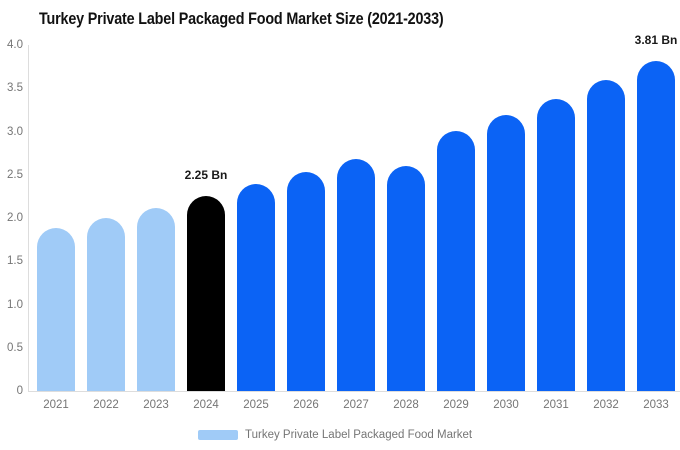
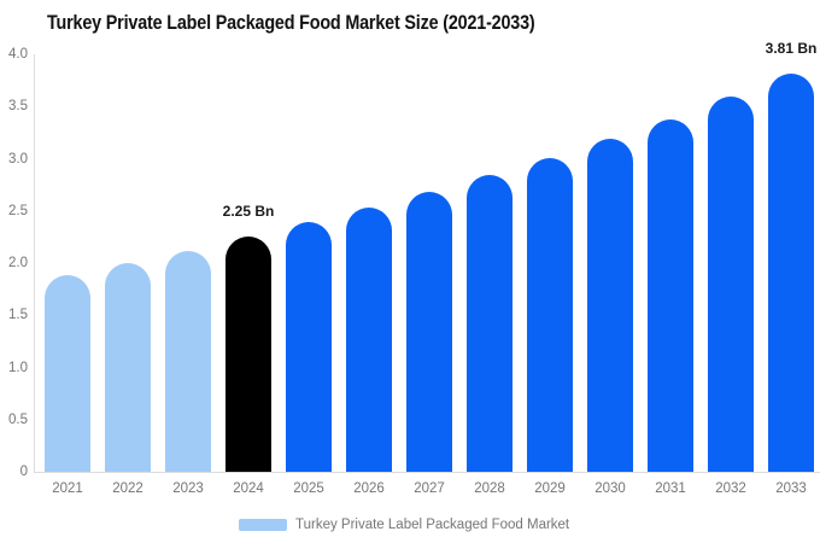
2028: 2.6 -> 2.8
